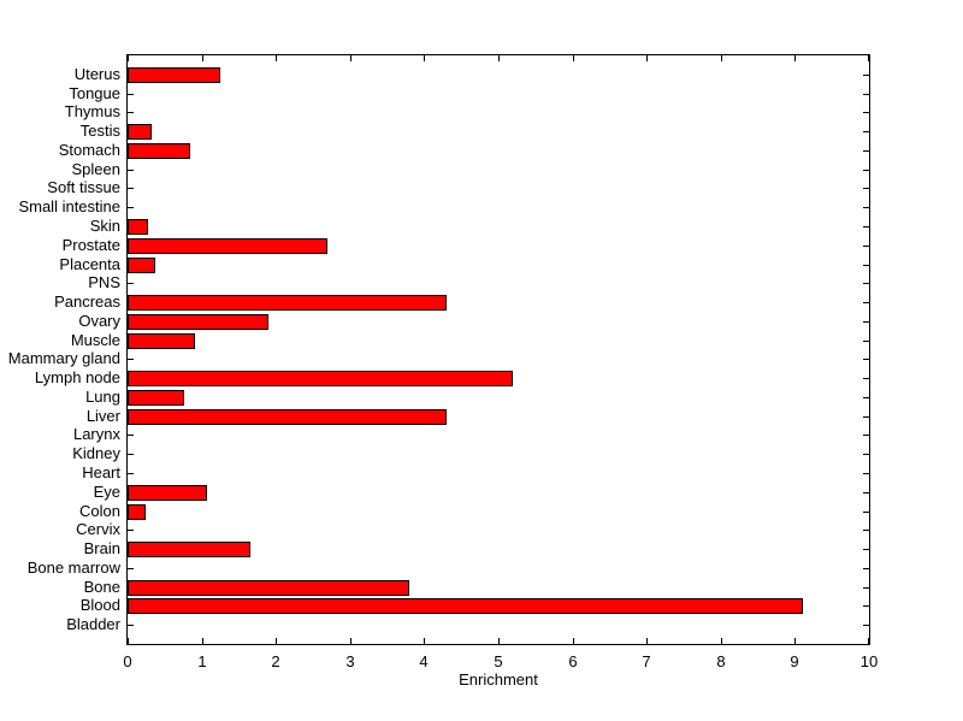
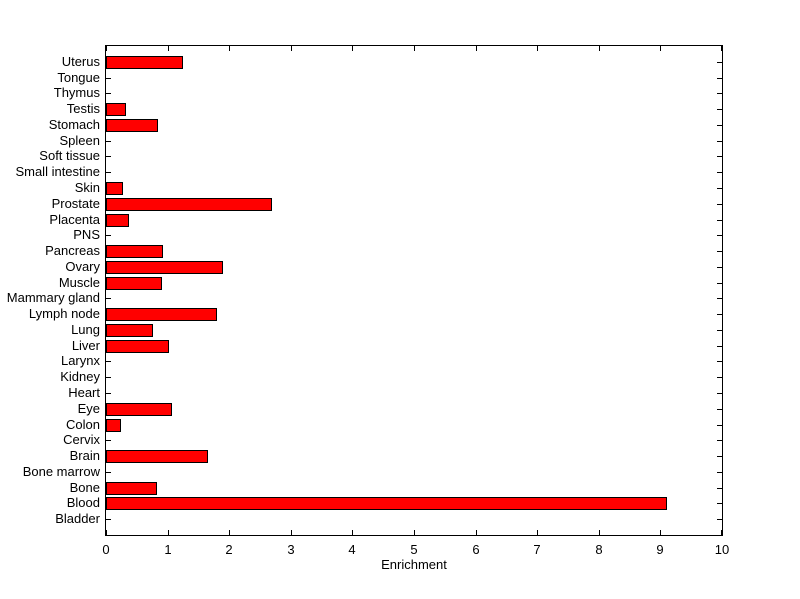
Pancreas: 4.3 -> 0.9
Lymph node: 5.2 -> 1.8
Liver: 4.3 -> 1.0
Bone: 3.8 -> 0.8
